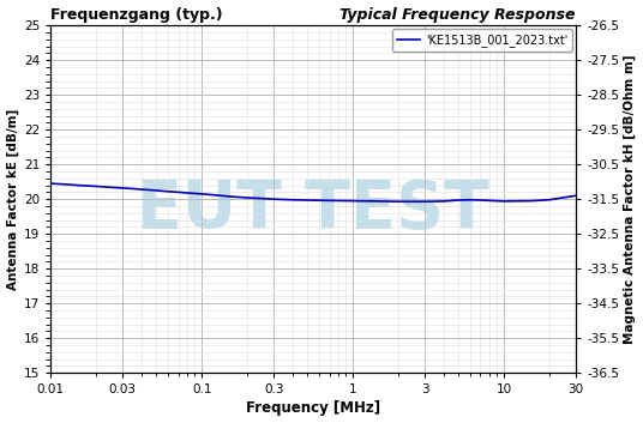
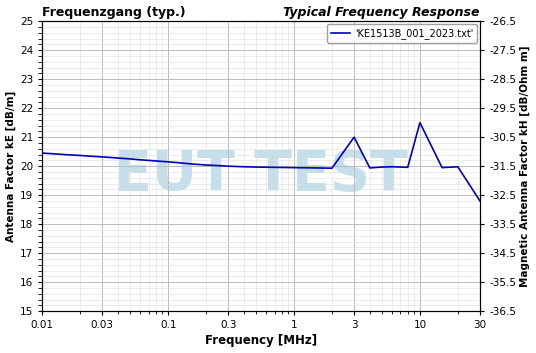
3: 19.93 -> 21.00
10: 19.94 -> 21.50
30: 20.10 -> 18.80
